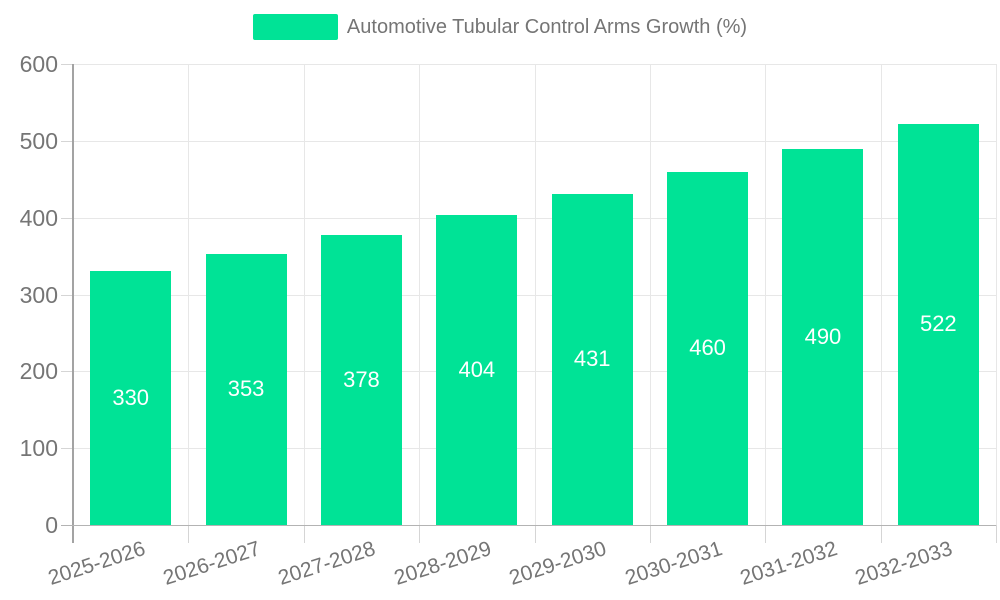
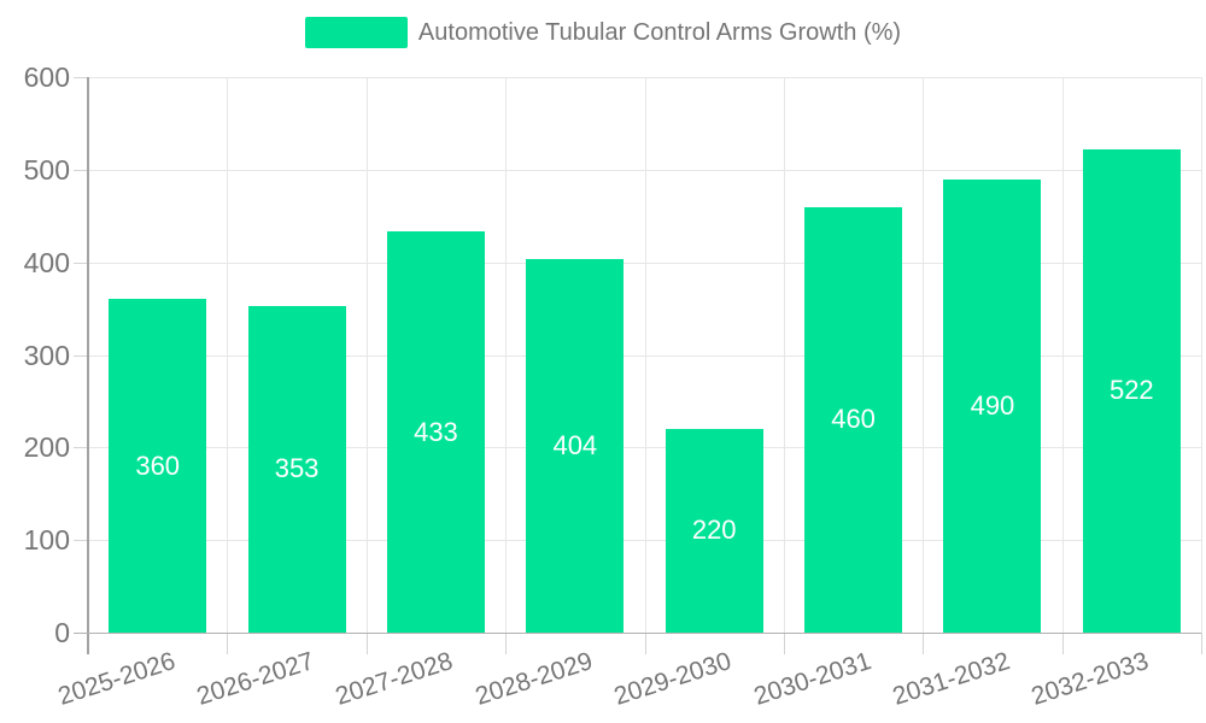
2025-2026: 330 -> 360
2027-2028: 378 -> 433
2029-2030: 431 -> 220
